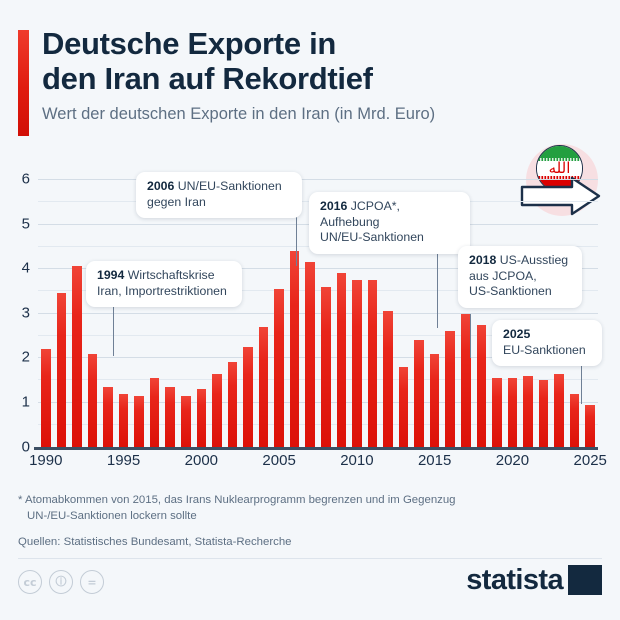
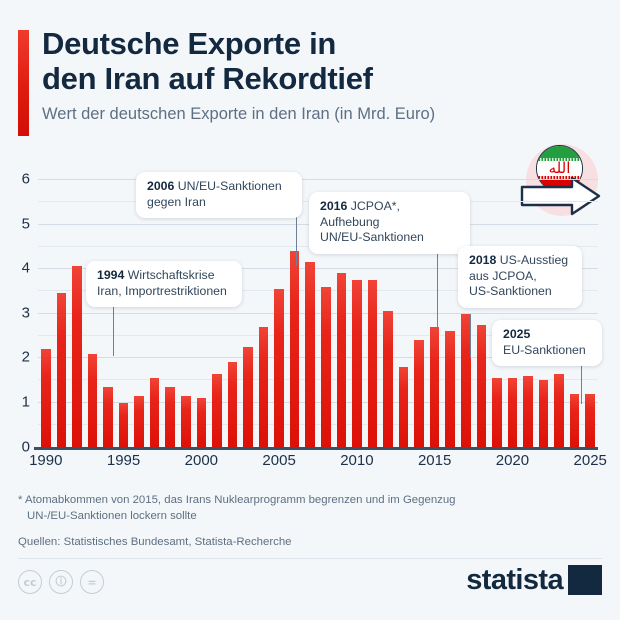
1995: 1.2 -> 1.0
2000: 1.3 -> 1.1
2015: 2.1 -> 2.7
2025: 0.9 -> 1.2
